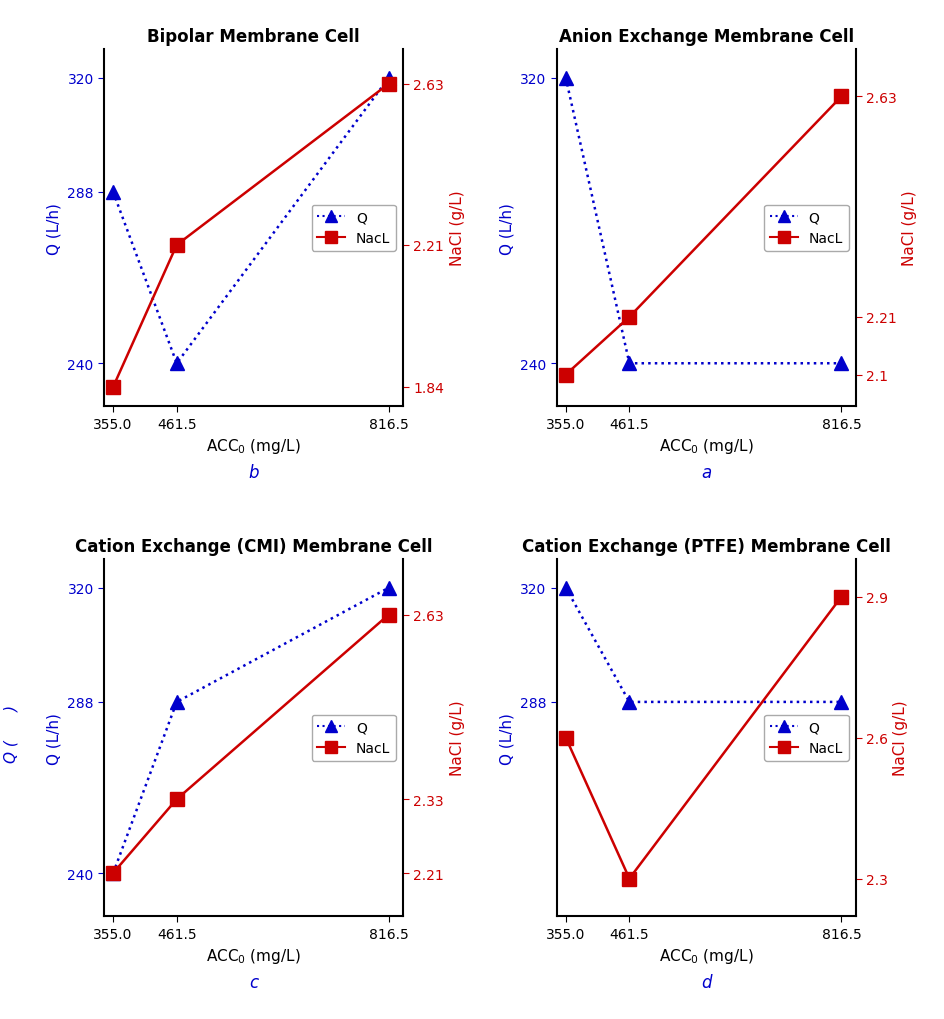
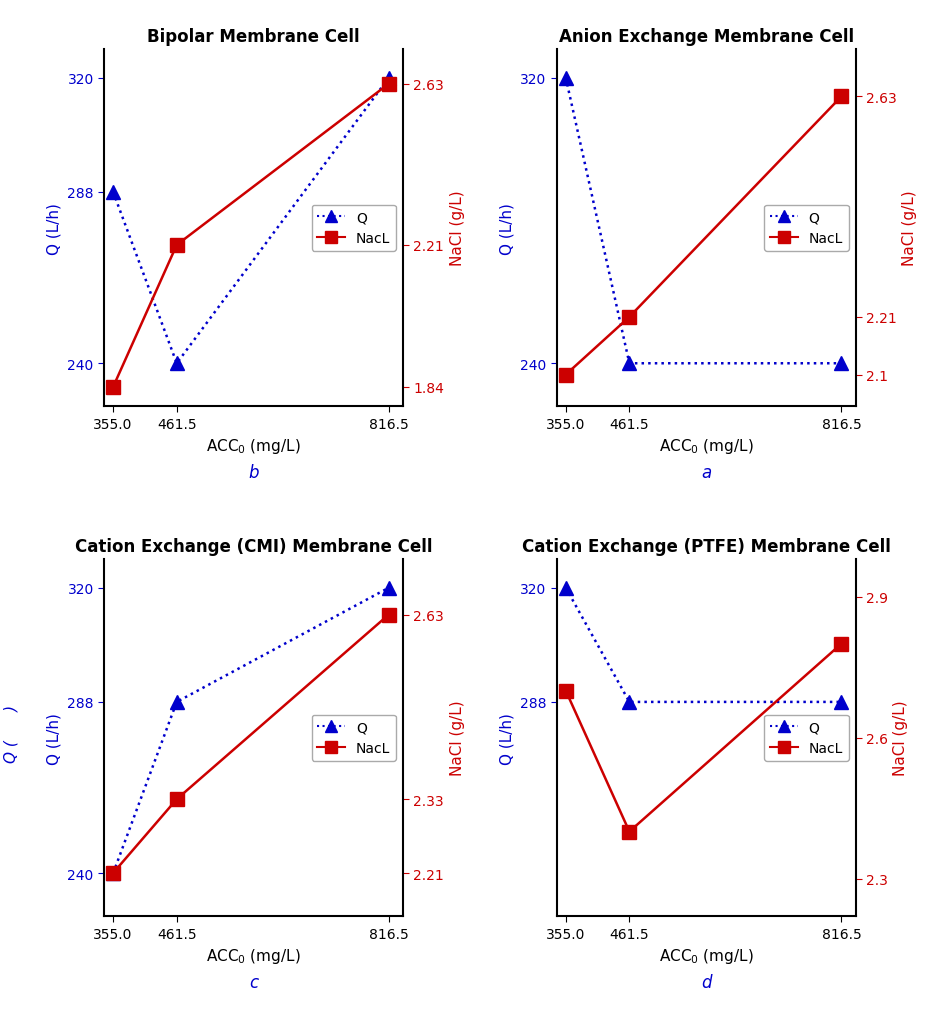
Cation Exchange (PTFE) Membrane Cell/NacL/355.0: 2.6 -> 2.7
Cation Exchange (PTFE) Membrane Cell/NacL/461.5: 2.3 -> 2.4
Cation Exchange (PTFE) Membrane Cell/NacL/816.5: 2.9 -> 2.8
